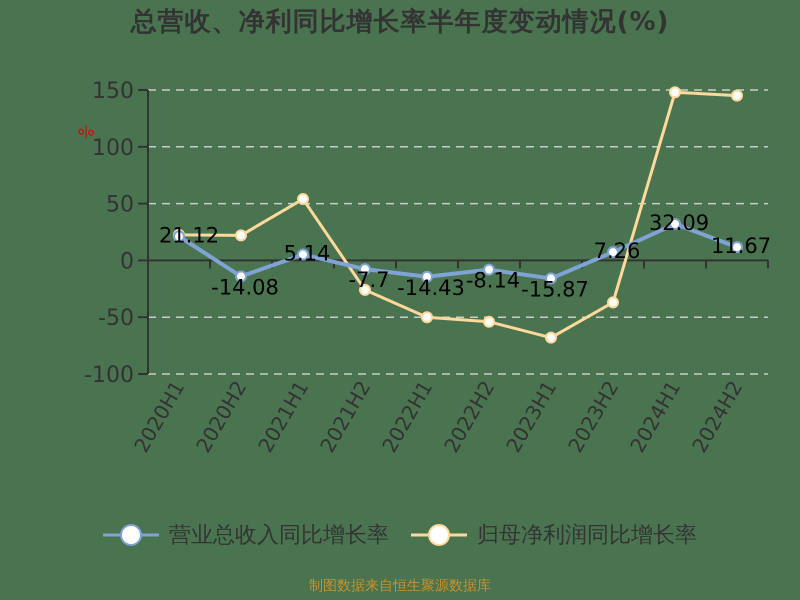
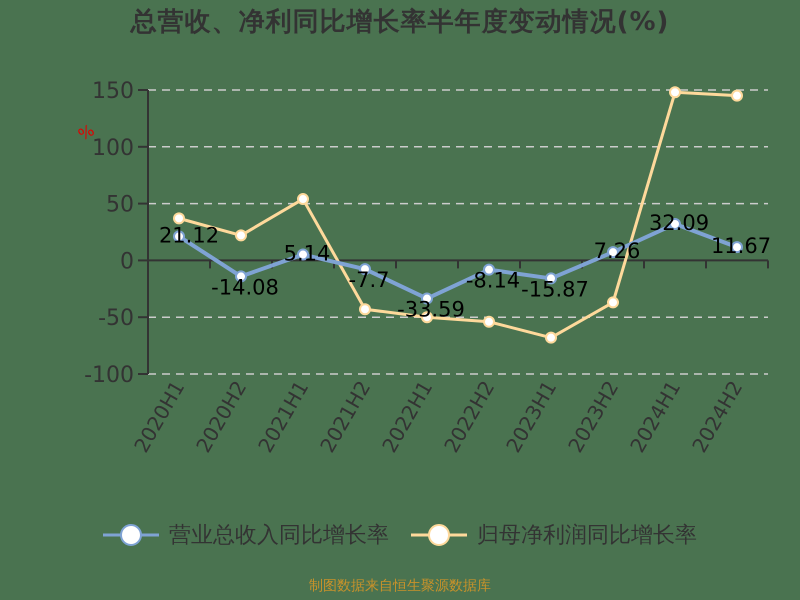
归母净利润同比增长率/2020H1: 22 -> 37
归母净利润同比增长率/2021H2: -26 -> -43
营业总收入同比增长率/2022H1: -14.43 -> -33.59
